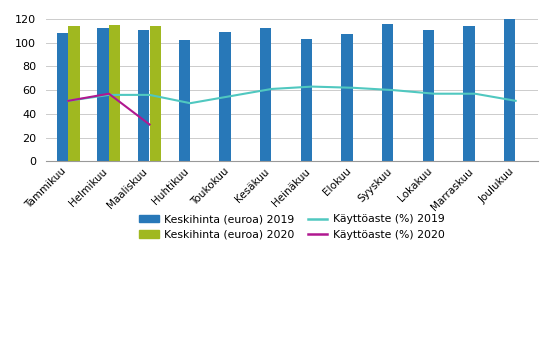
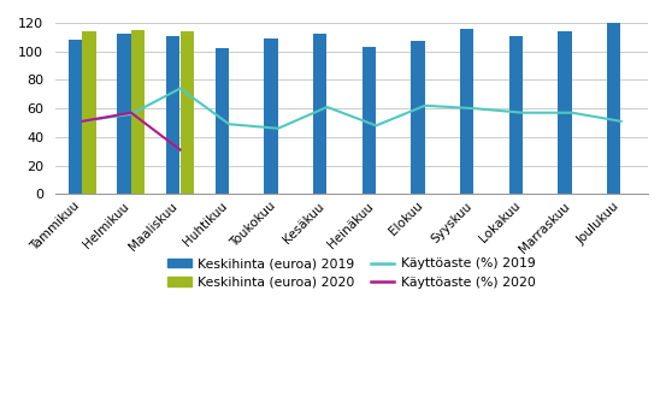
Käyttöaste (%) 2019/Maaliskuu: 56 -> 74
Käyttöaste (%) 2019/Toukokuu: 55 -> 46
Käyttöaste (%) 2019/Heinäkuu: 63 -> 48
